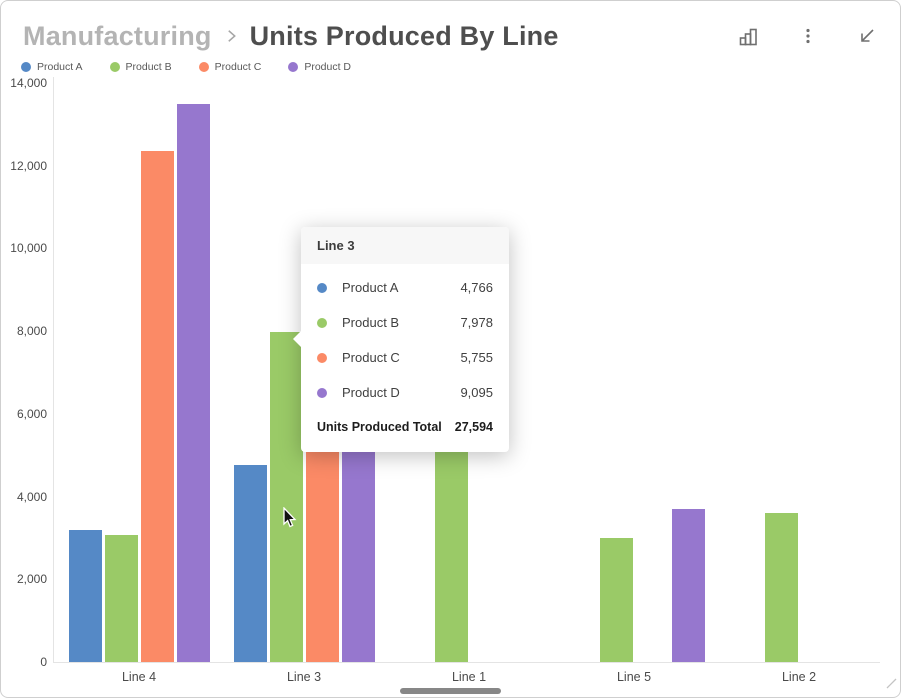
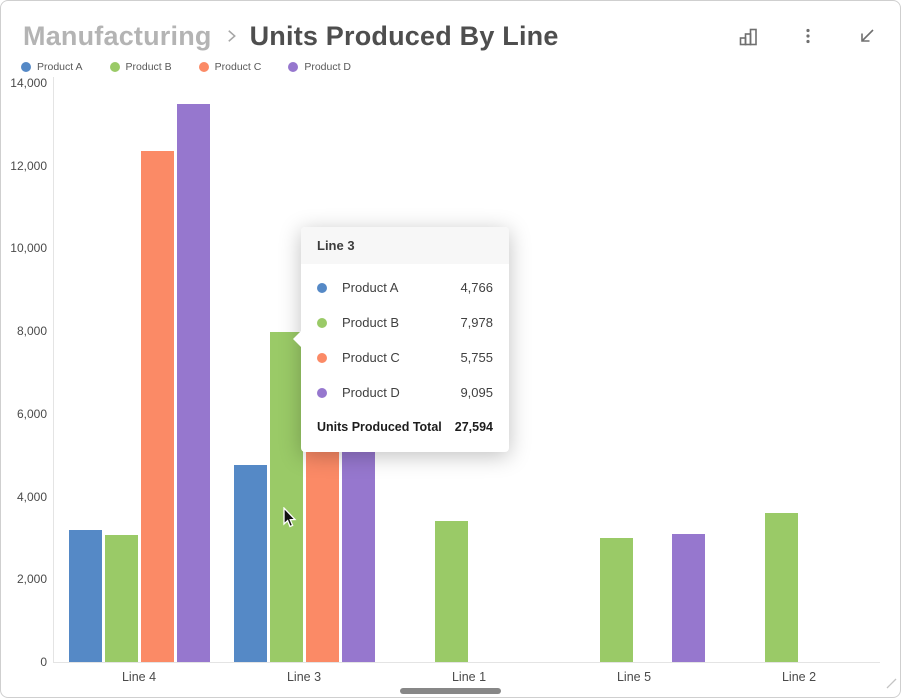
Product B/Line 1: 5300 -> 3400
Product D/Line 5: 3700 -> 3100
